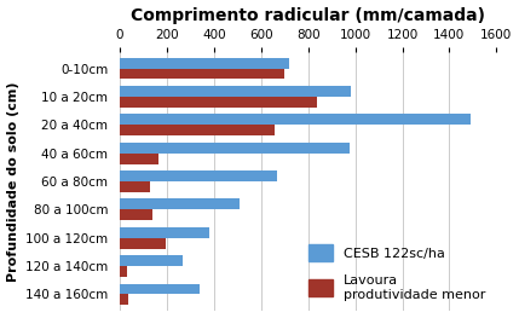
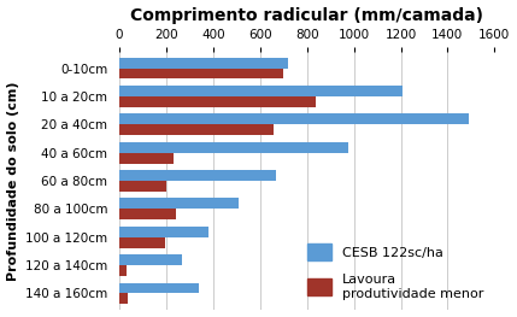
CESB 122sc/ha/10 a 20cm: 980 -> 1210
Lavoura produtividade menor/40 a 60cm: 160 -> 230
Lavoura produtividade menor/60 a 80cm: 130 -> 200
Lavoura produtividade menor/80 a 100cm: 140 -> 240
